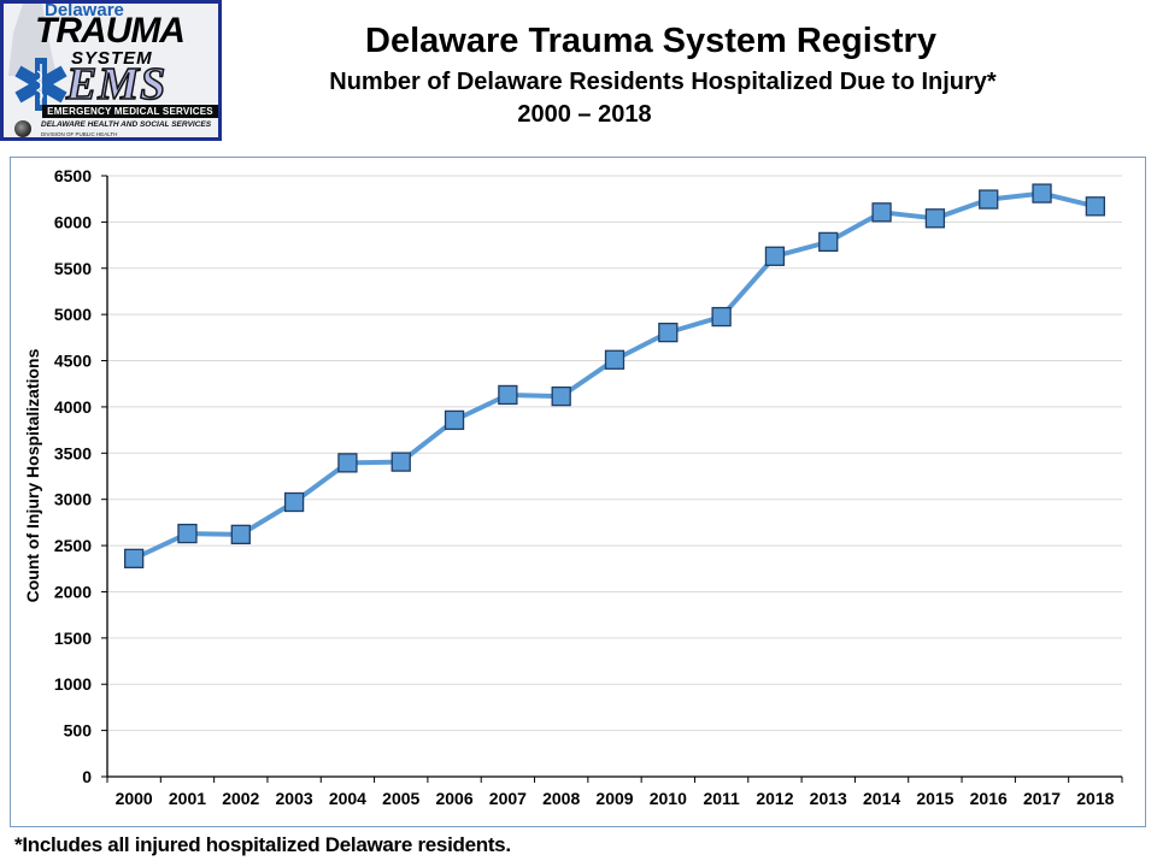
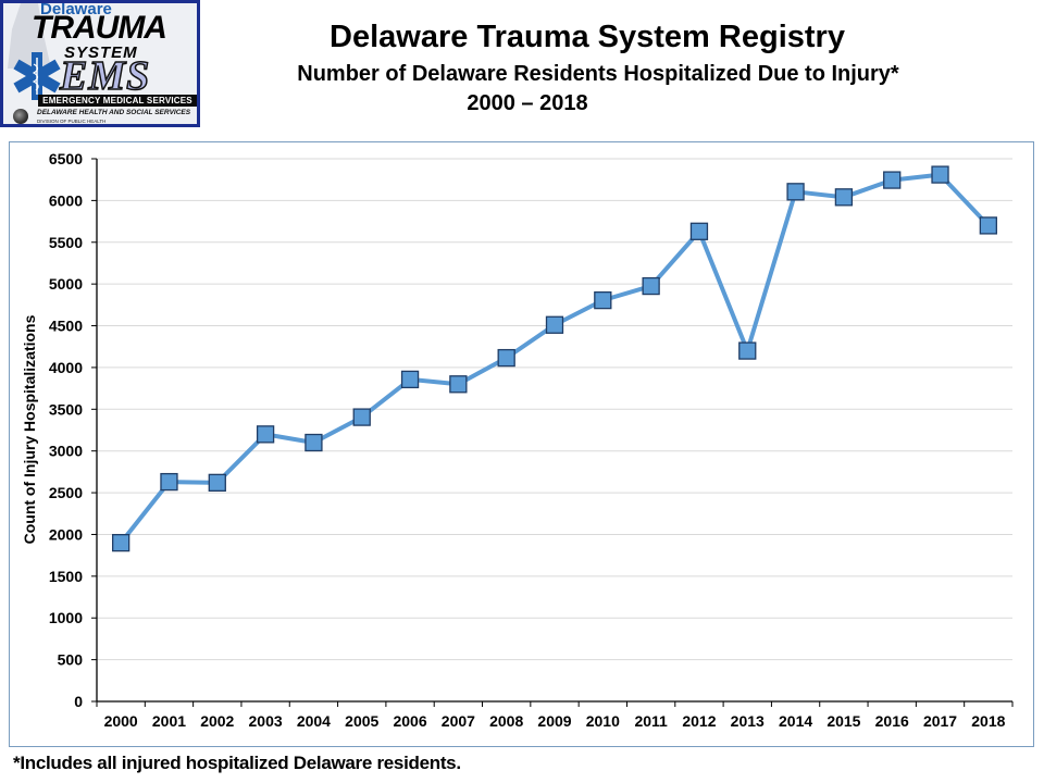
2000: 2400 -> 1900
2003: 3000 -> 3200
2004: 3400 -> 3100
2007: 4100 -> 3800
2013: 5800 -> 4200
2018: 6200 -> 5700
